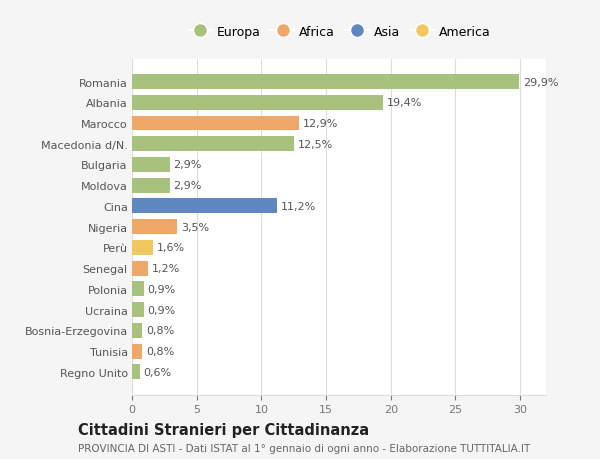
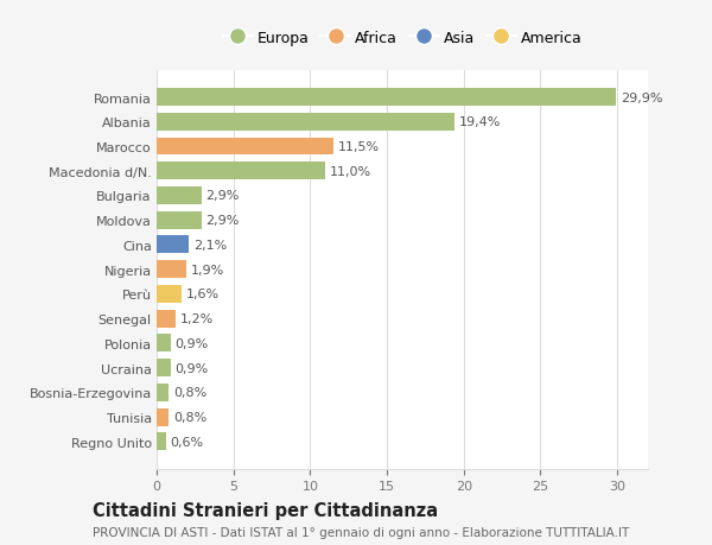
Marocco: 12,9% -> 11,5%
Macedonia d/N.: 12,5% -> 11,0%
Cina: 11,2% -> 2,1%
Nigeria: 3,5% -> 1,9%
